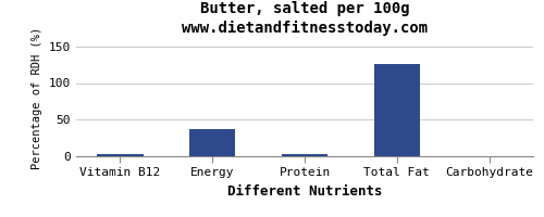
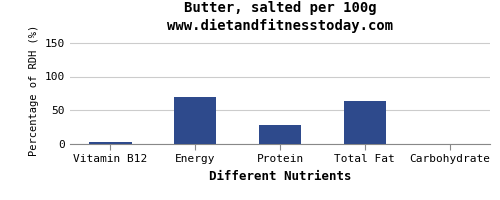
Energy: 37 -> 70
Protein: 3 -> 28
Total Fat: 126 -> 64
